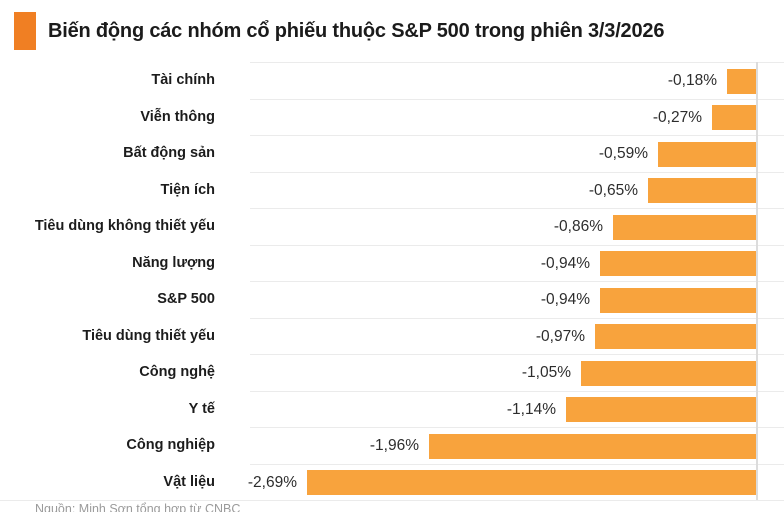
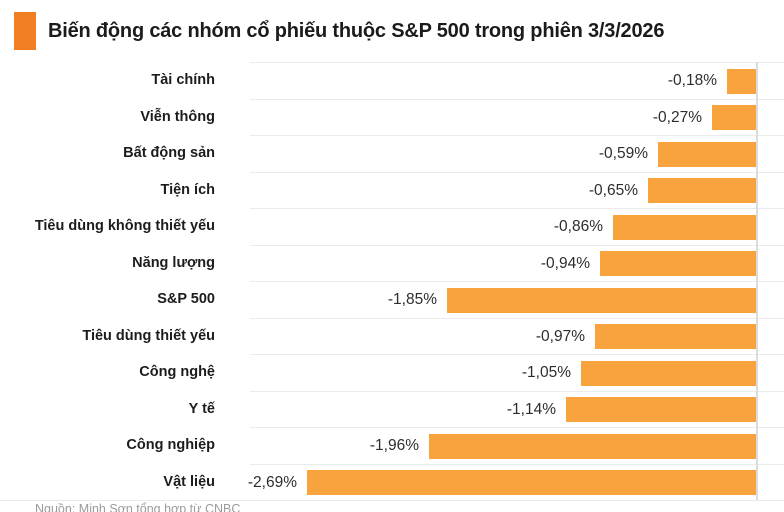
S&P 500: -0,94% -> -1,85%
